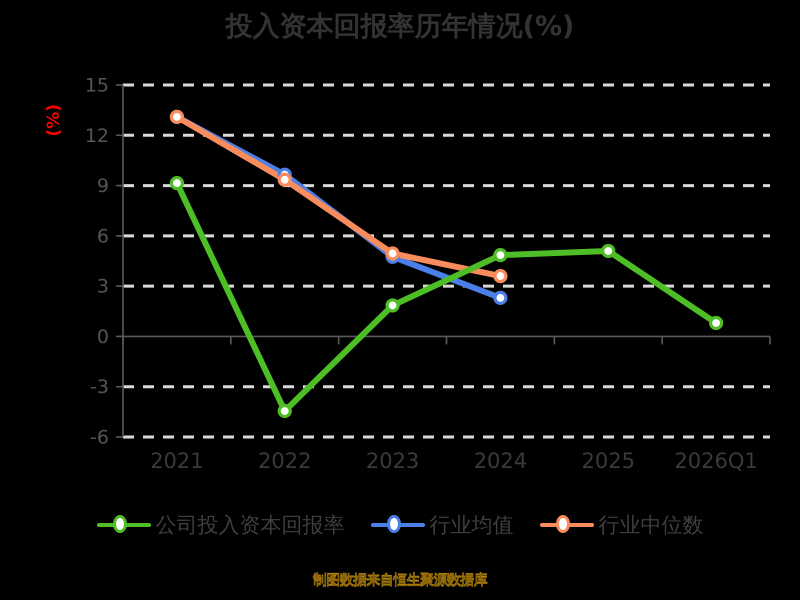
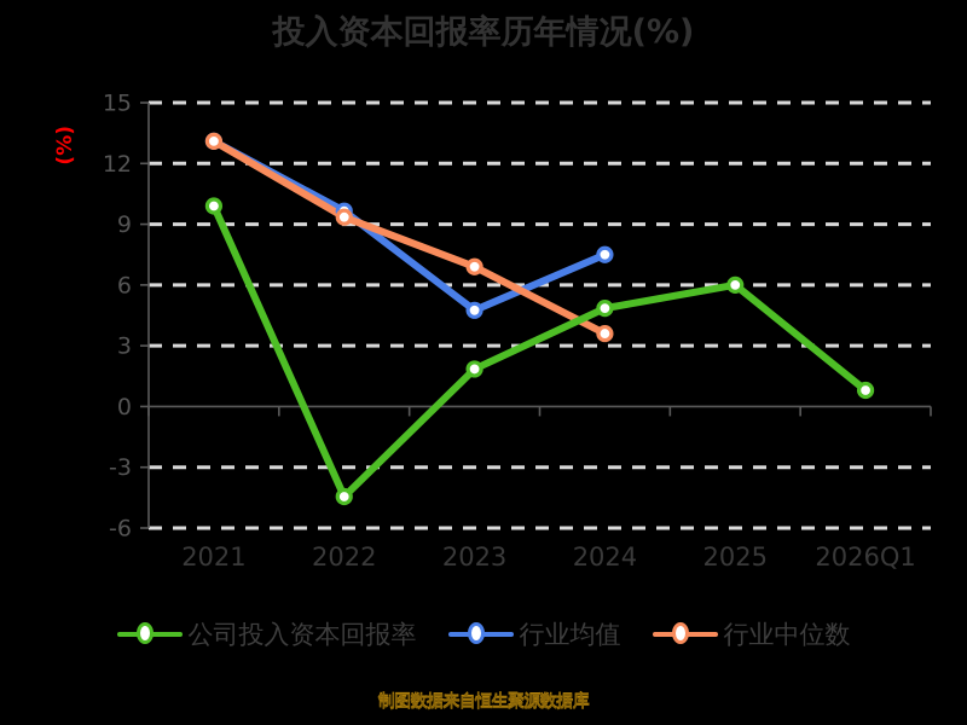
公司投入资本回报率/2021: 9.2 -> 9.9
行业中位数/2023: 5.0 -> 6.9
行业均值/2024: 2.3 -> 7.5
公司投入资本回报率/2025: 5.1 -> 6.0
